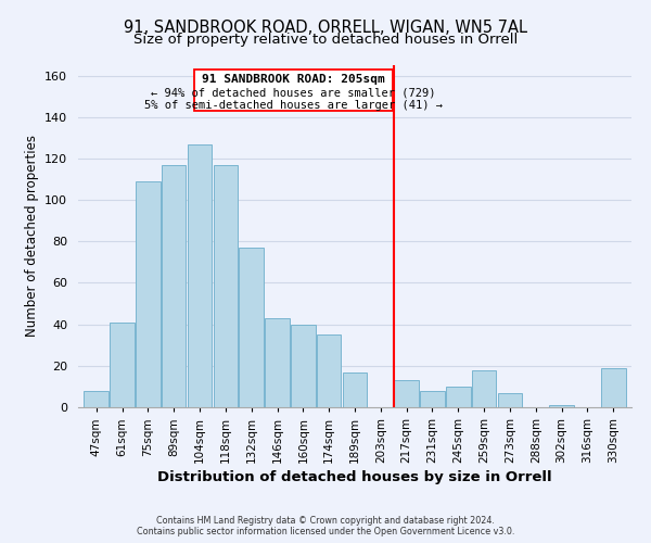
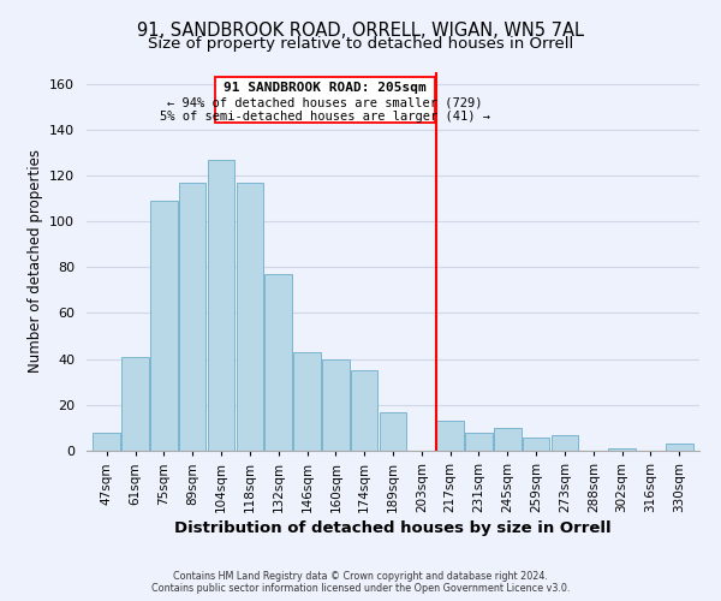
259sqm: 18 -> 6
330sqm: 19 -> 3
